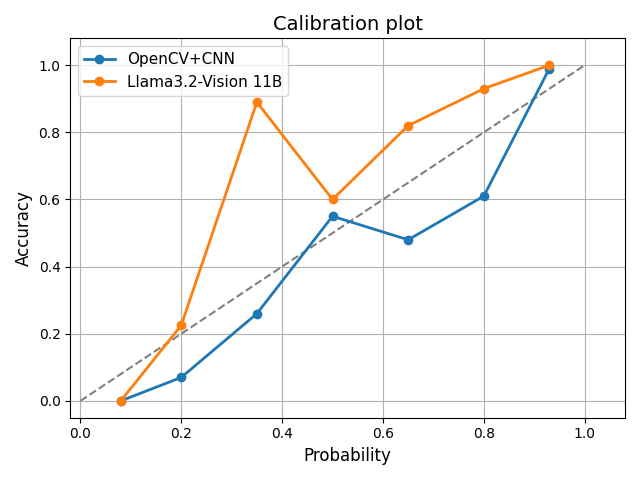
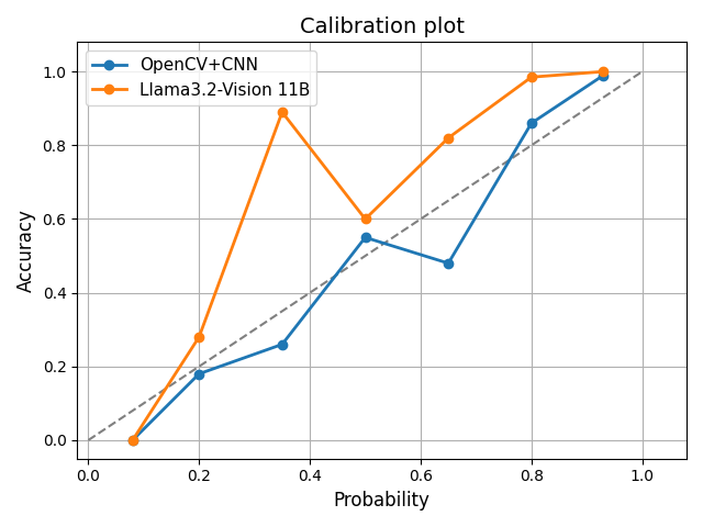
OpenCV+CNN/0.2: 0.07 -> 0.18
Llama3.2-Vision 11B/0.2: 0.225 -> 0.280
OpenCV+CNN/0.8: 0.61 -> 0.86
Llama3.2-Vision 11B/0.8: 0.930 -> 0.985
